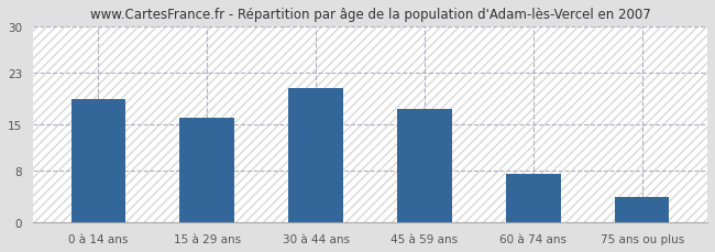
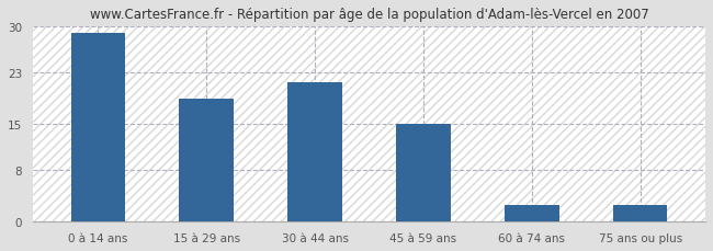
0 à 14 ans: 19.0 -> 29.0
15 à 29 ans: 16.0 -> 19.0
30 à 44 ans: 20.6 -> 21.5
45 à 59 ans: 17.4 -> 15.1
60 à 74 ans: 7.4 -> 2.5
75 ans ou plus: 4.0 -> 2.5
